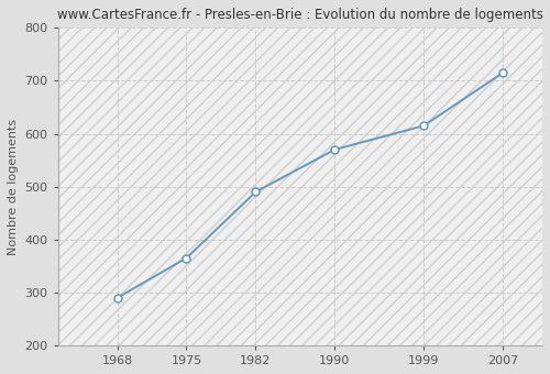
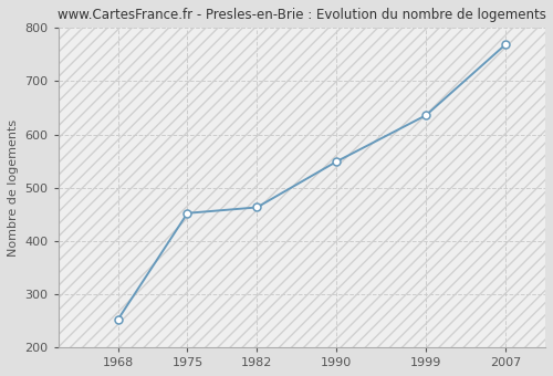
1968: 290 -> 252
1975: 365 -> 452
1982: 490 -> 463
1990: 570 -> 549
1999: 615 -> 636
2007: 715 -> 769
